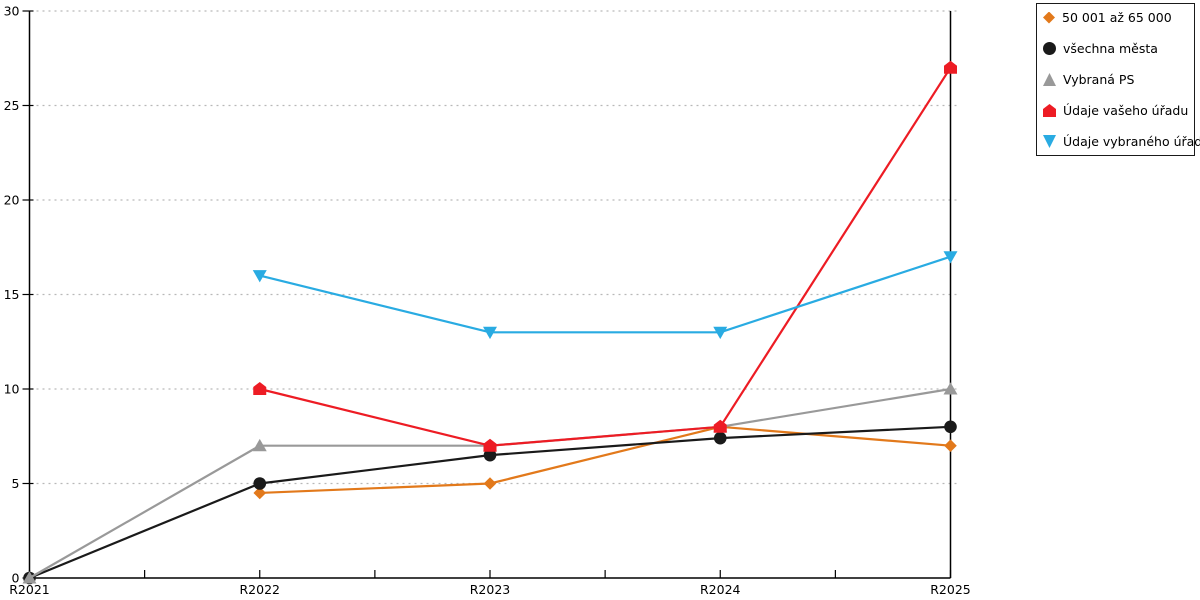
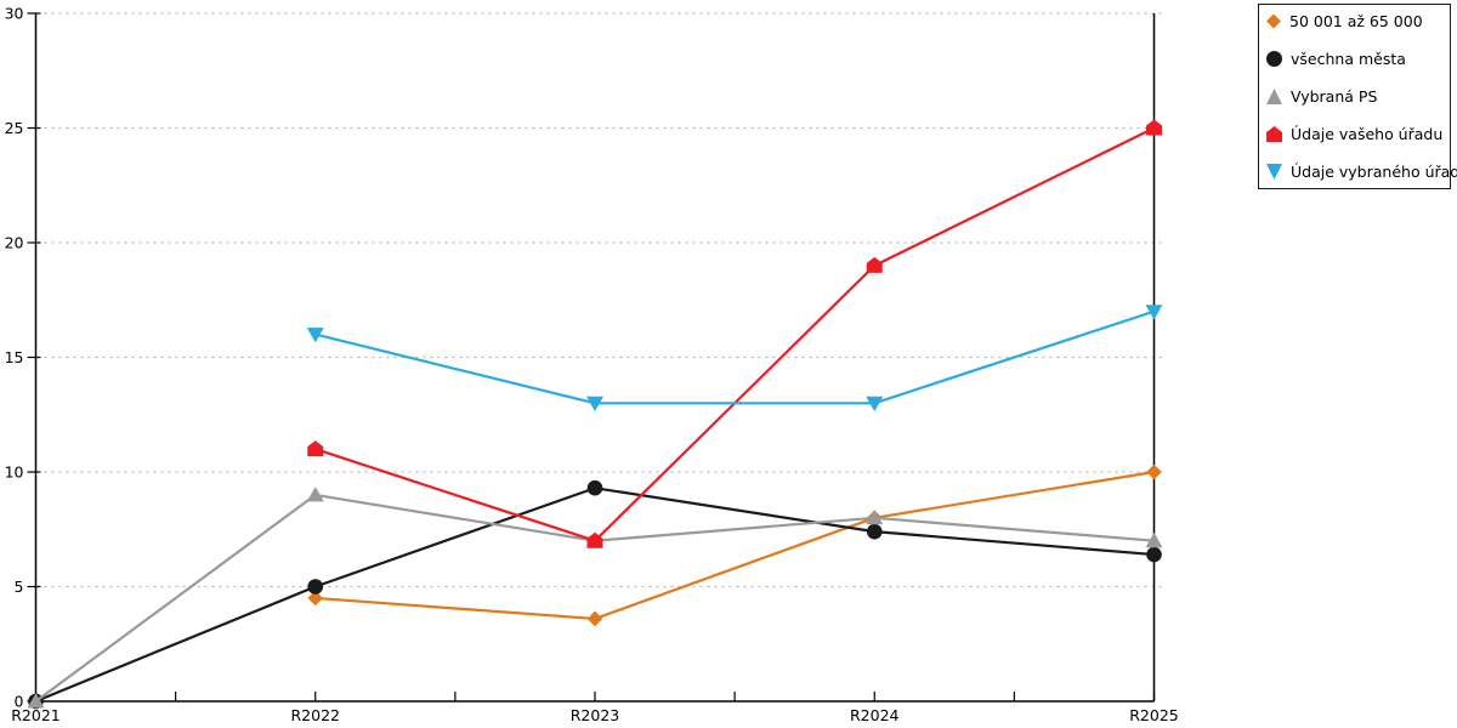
Vybraná PS/R2022: 7 -> 9
Údaje vašeho úřadu/R2022: 10 -> 11
50 001 až 65 000/R2023: 5.0 -> 3.6
všechna města/R2023: 6.5 -> 9.3
Údaje vašeho úřadu/R2024: 8 -> 19
50 001 až 65 000/R2025: 7.0 -> 10.0
všechna města/R2025: 8.0 -> 6.4
Vybraná PS/R2025: 10 -> 7
Údaje vašeho úřadu/R2025: 27 -> 25
